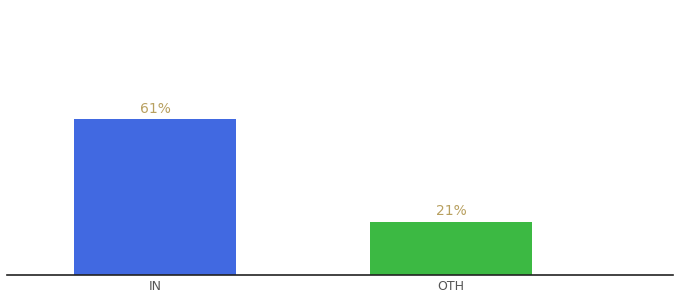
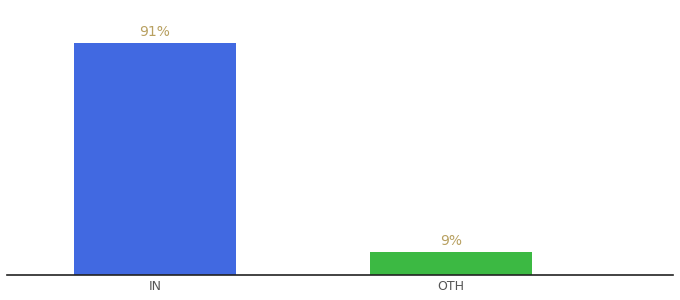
IN: 61% -> 91%
OTH: 21% -> 9%
